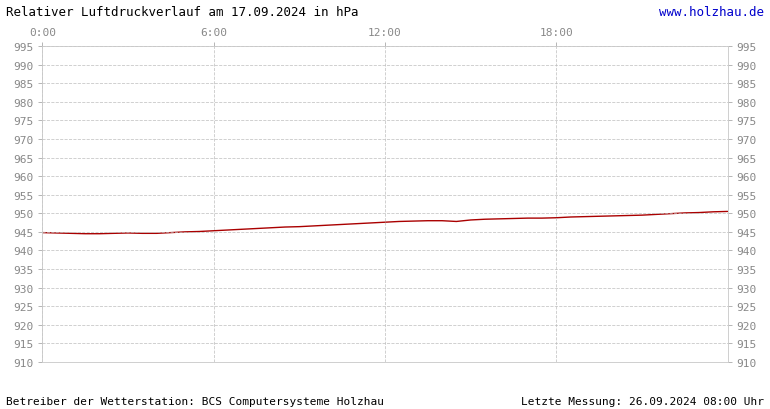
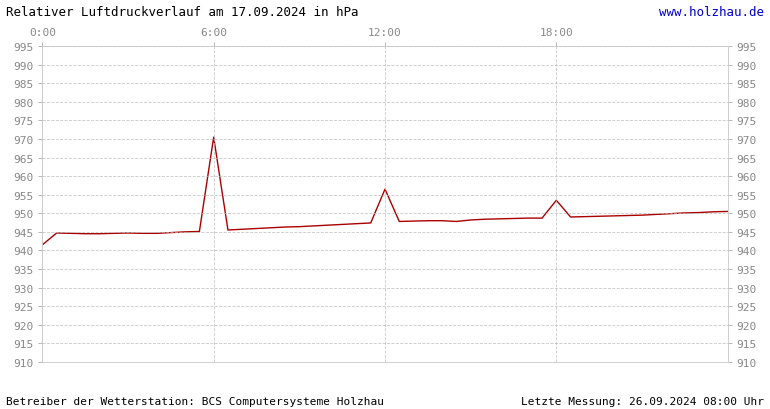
0:00: 944.8 -> 941.5
6:00: 945.3 -> 970.5
12:00: 947.6 -> 956.5
18:00: 948.8 -> 953.5
